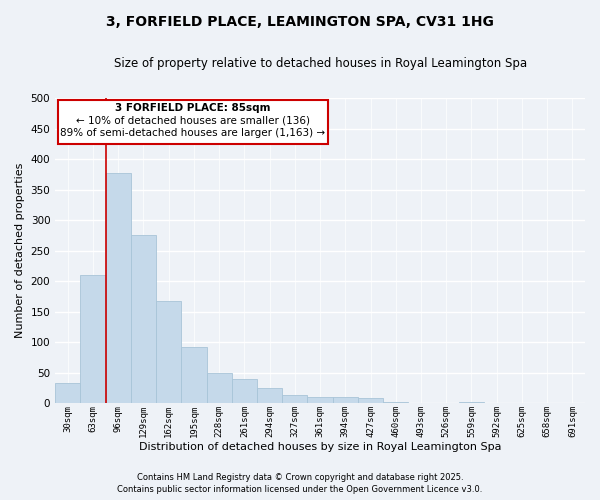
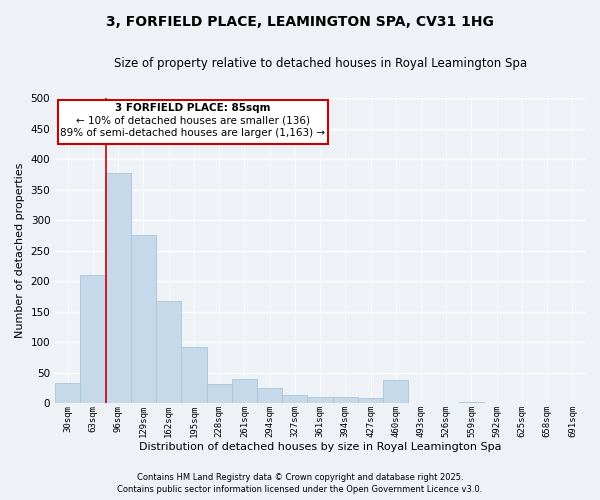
228sqm: 50 -> 32
460sqm: 2 -> 38
